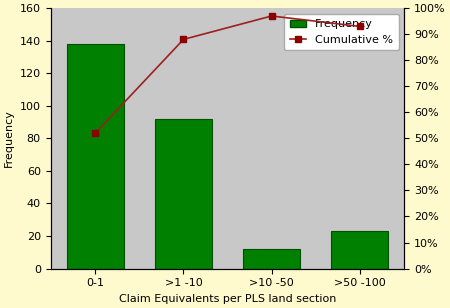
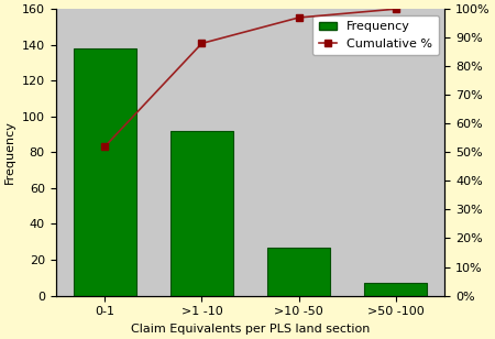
Frequency/>10 -50: 12 -> 27
Frequency/>50 -100: 23 -> 7
Cumulative %/>50 -100: 93% -> 100%
